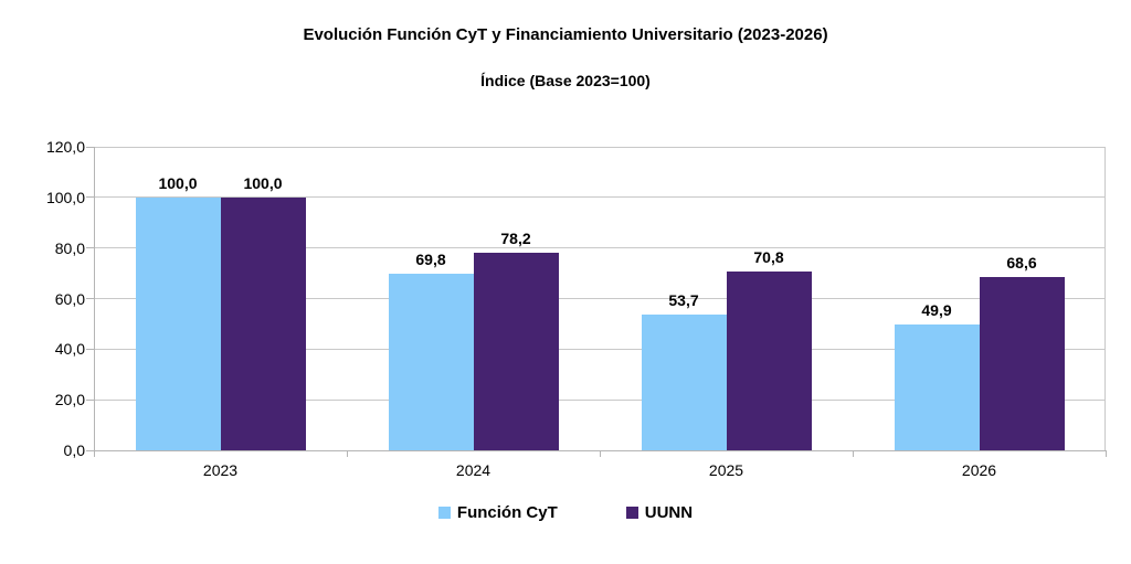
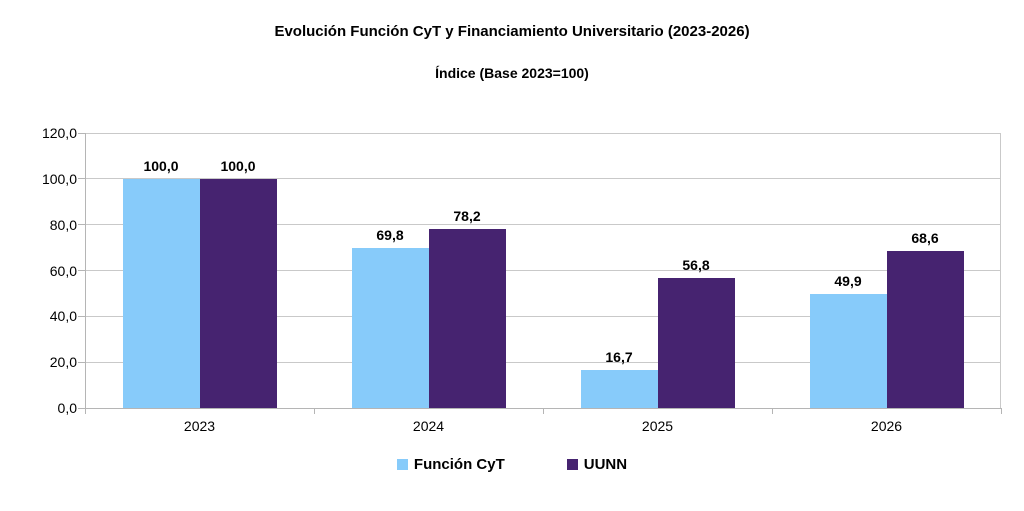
Función CyT/2025: 53,7 -> 16,7
UUNN/2025: 70,8 -> 56,8
